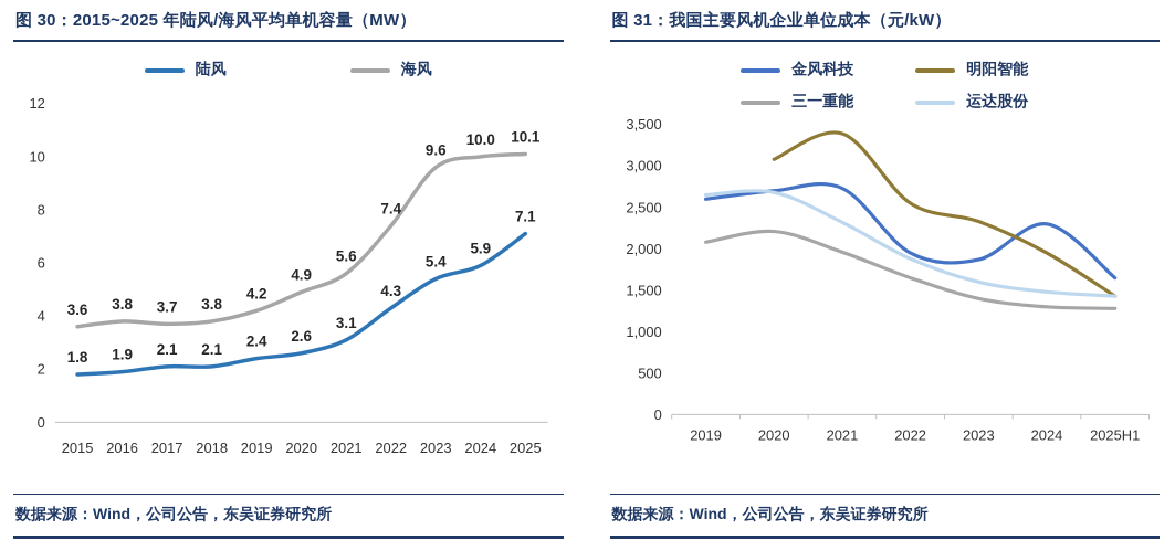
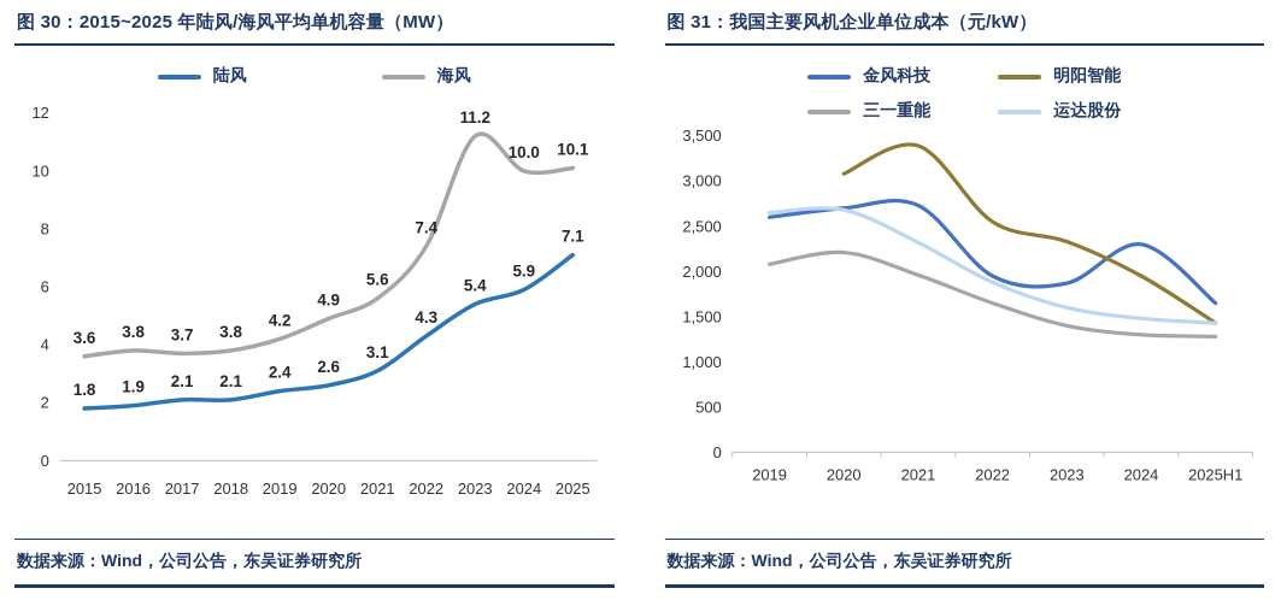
图 30：2015~2025 年陆风/海风平均单机容量（MW）/海风/2023: 9.6 -> 11.2
